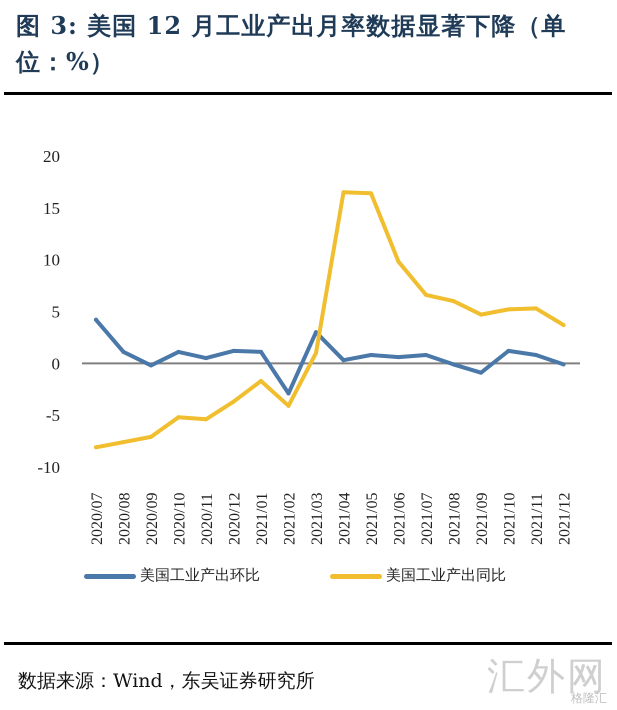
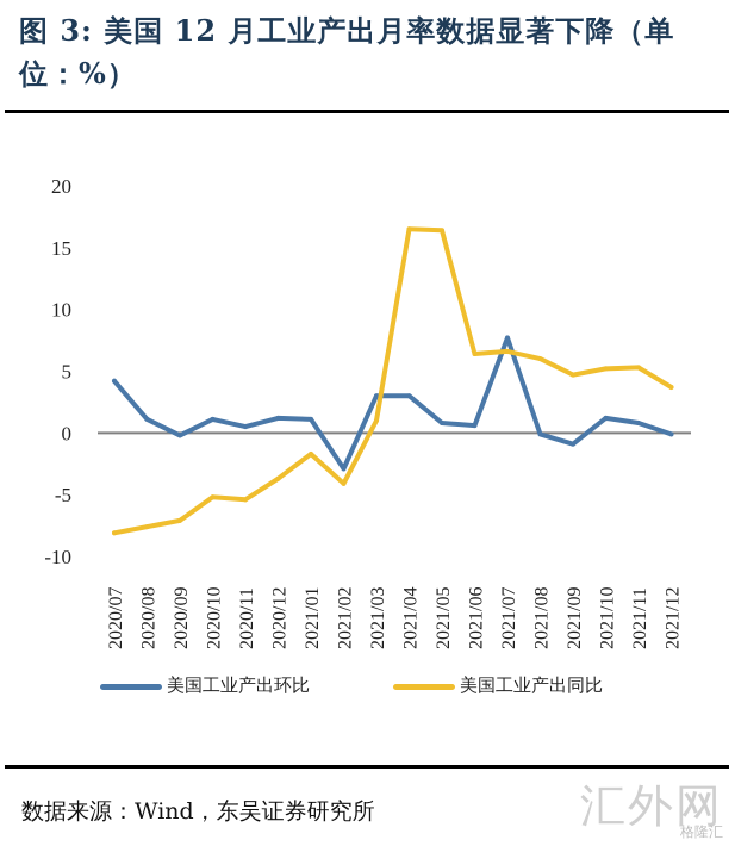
美国工业产出环比/2021/04: 0.3 -> 3.0
美国工业产出同比/2021/06: 9.8 -> 6.4
美国工业产出环比/2021/07: 0.8 -> 7.7
